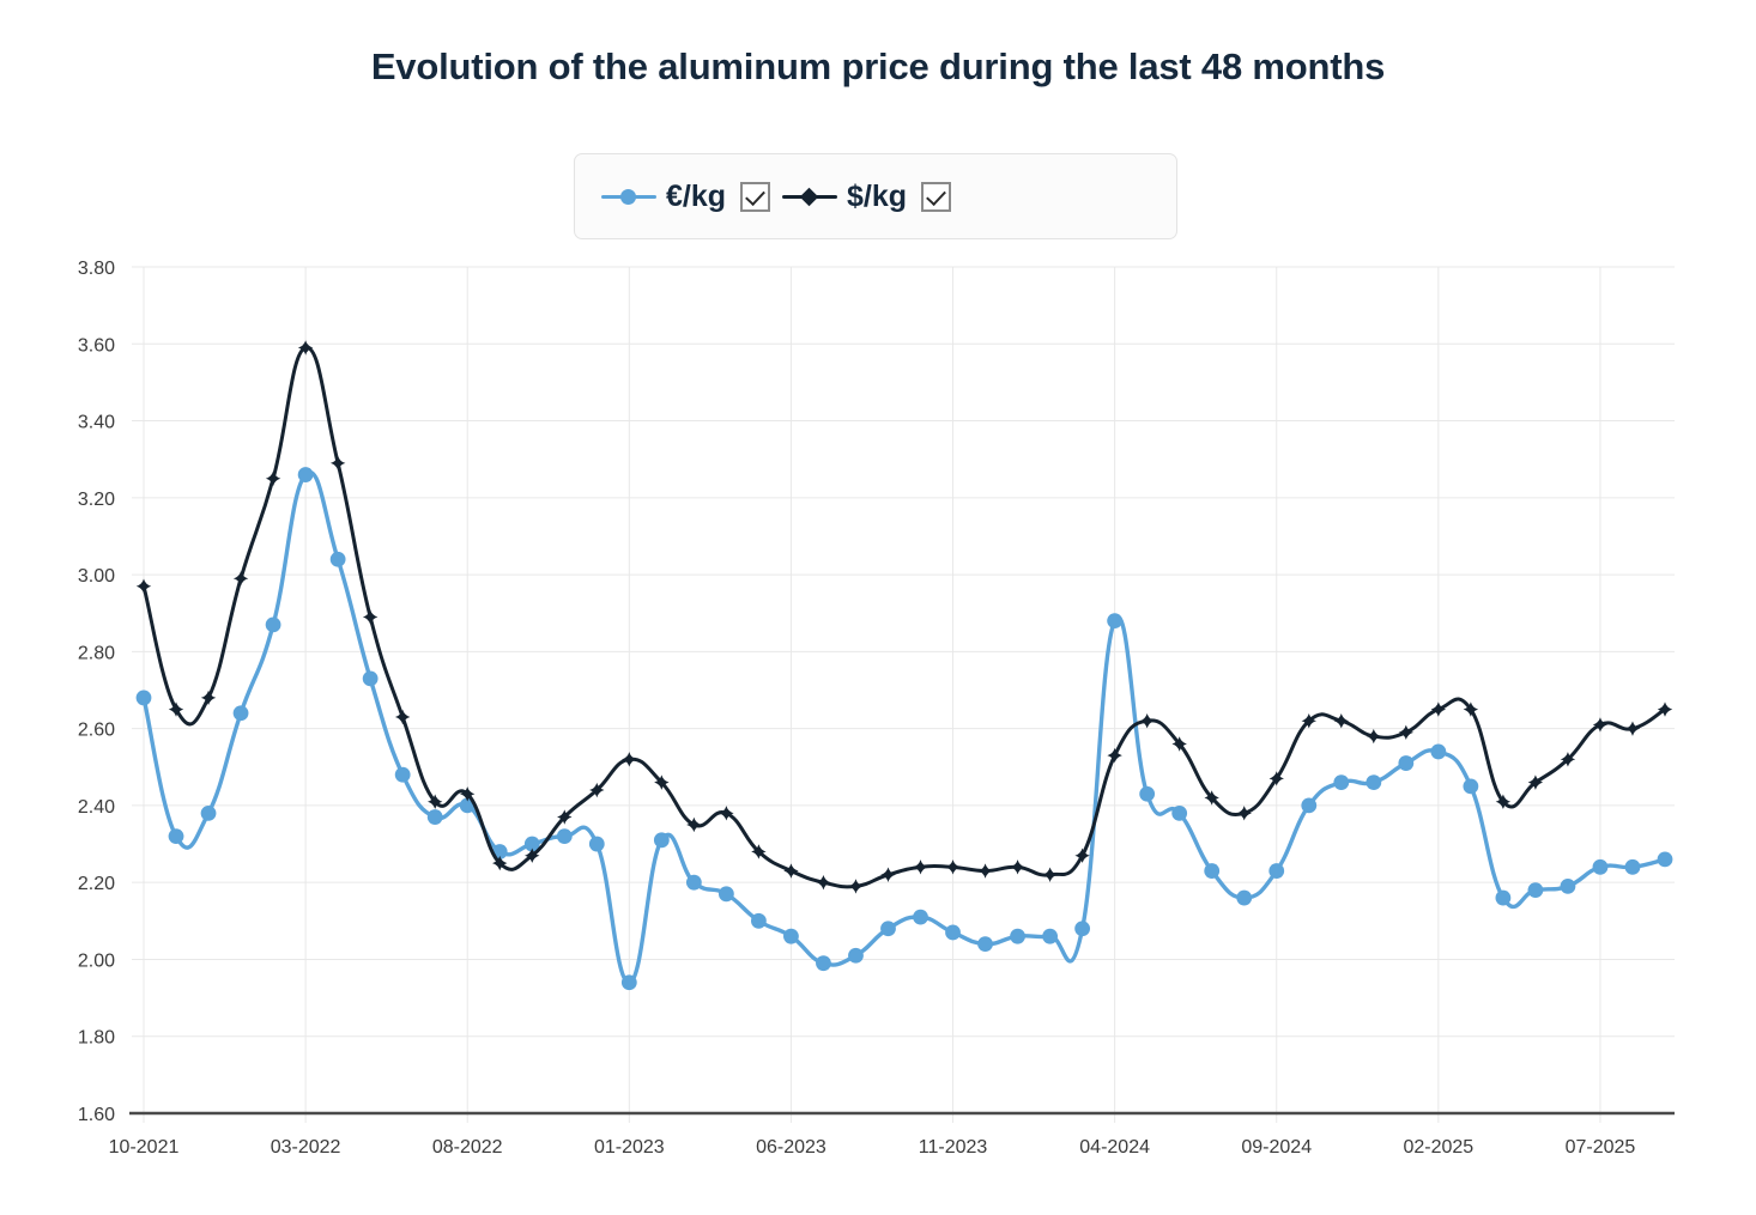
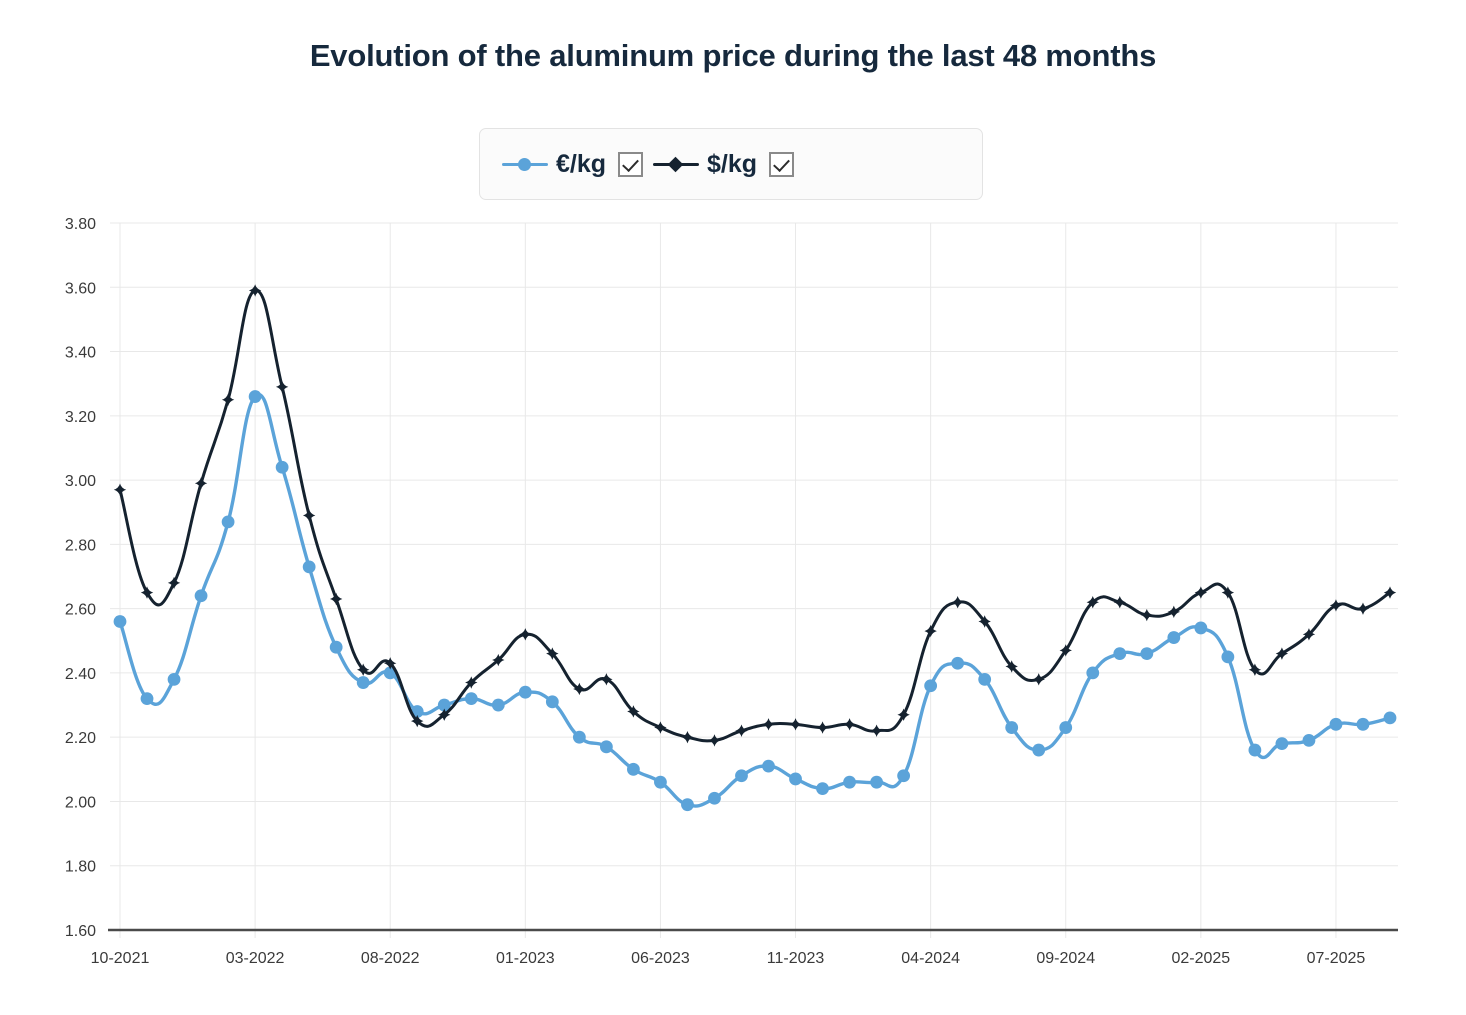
€/kg/10-2021: 2.68 -> 2.56
€/kg/01-2023: 1.94 -> 2.34
€/kg/04-2024: 2.88 -> 2.36
